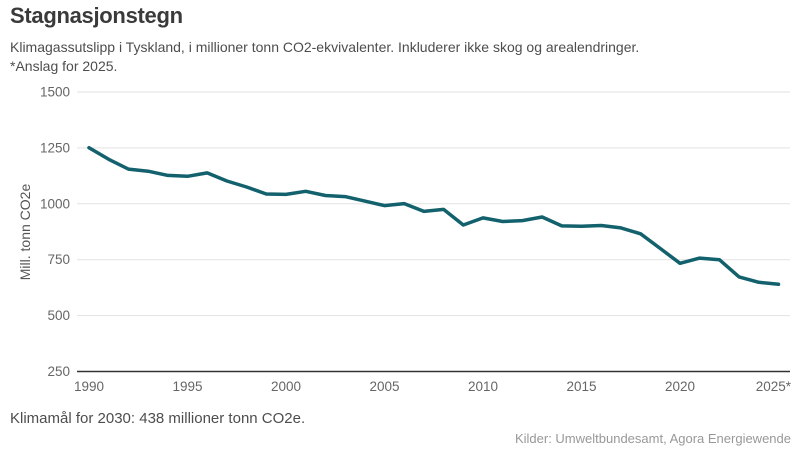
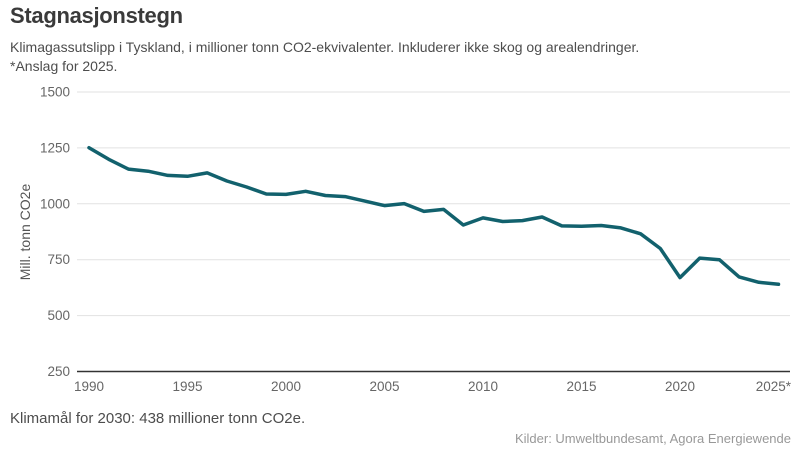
2020: 730 -> 670
